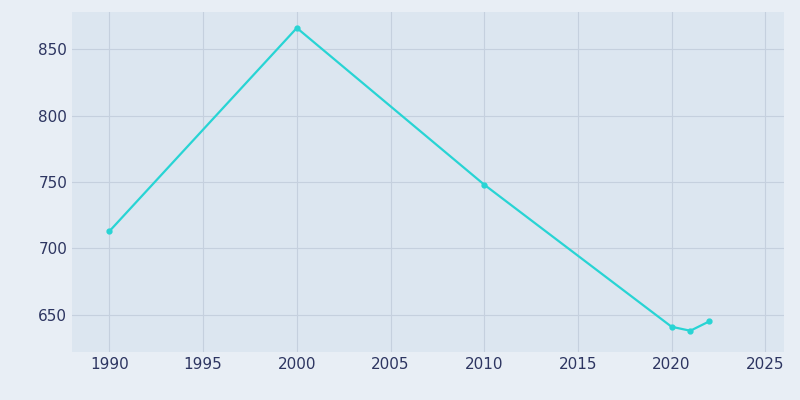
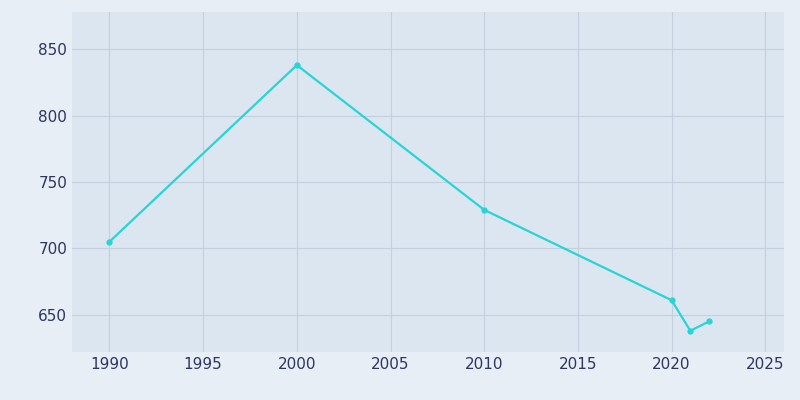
1990: 713 -> 705
2000: 866 -> 838
2010: 748 -> 729
2020: 641 -> 661
